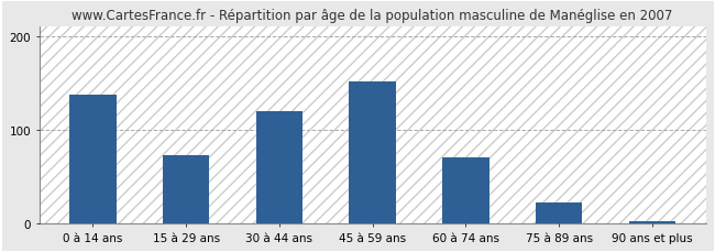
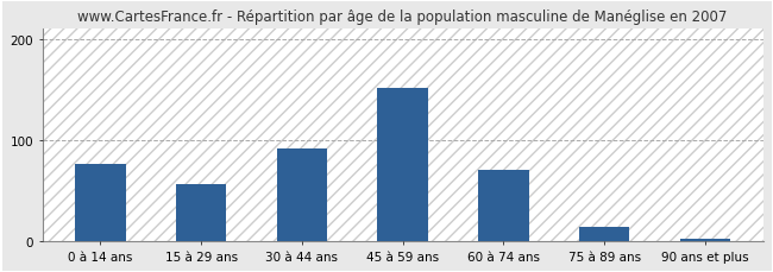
0 à 14 ans: 138 -> 76
15 à 29 ans: 73 -> 56
30 à 44 ans: 120 -> 92
75 à 89 ans: 22 -> 14
